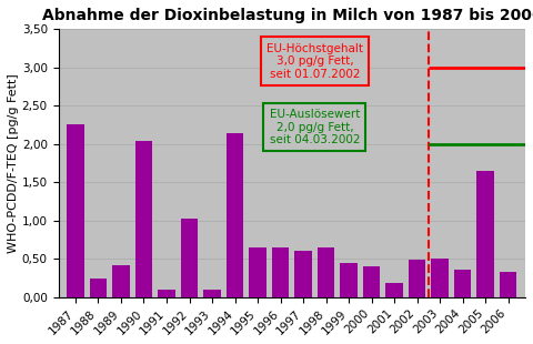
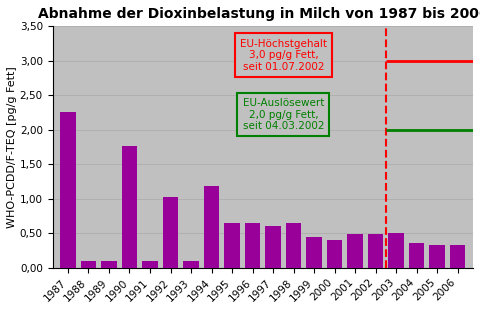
1988: 0,24 -> 0,10
1989: 0,42 -> 0,10
1990: 2,04 -> 1,77
1994: 2,14 -> 1,18
2001: 0,18 -> 0,48
2005: 1,64 -> 0,32
